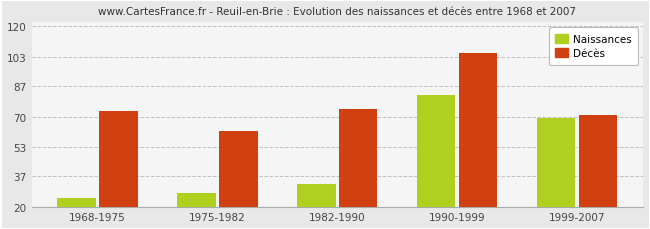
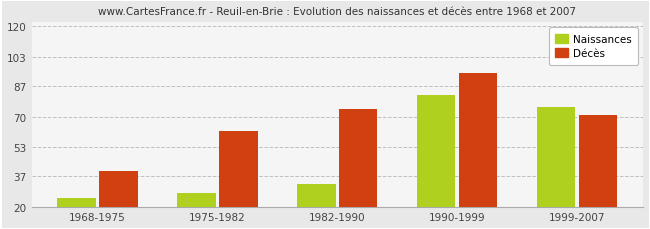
Décès/1968-1975: 73 -> 40
Décès/1990-1999: 105 -> 94
Naissances/1999-2007: 69 -> 75
